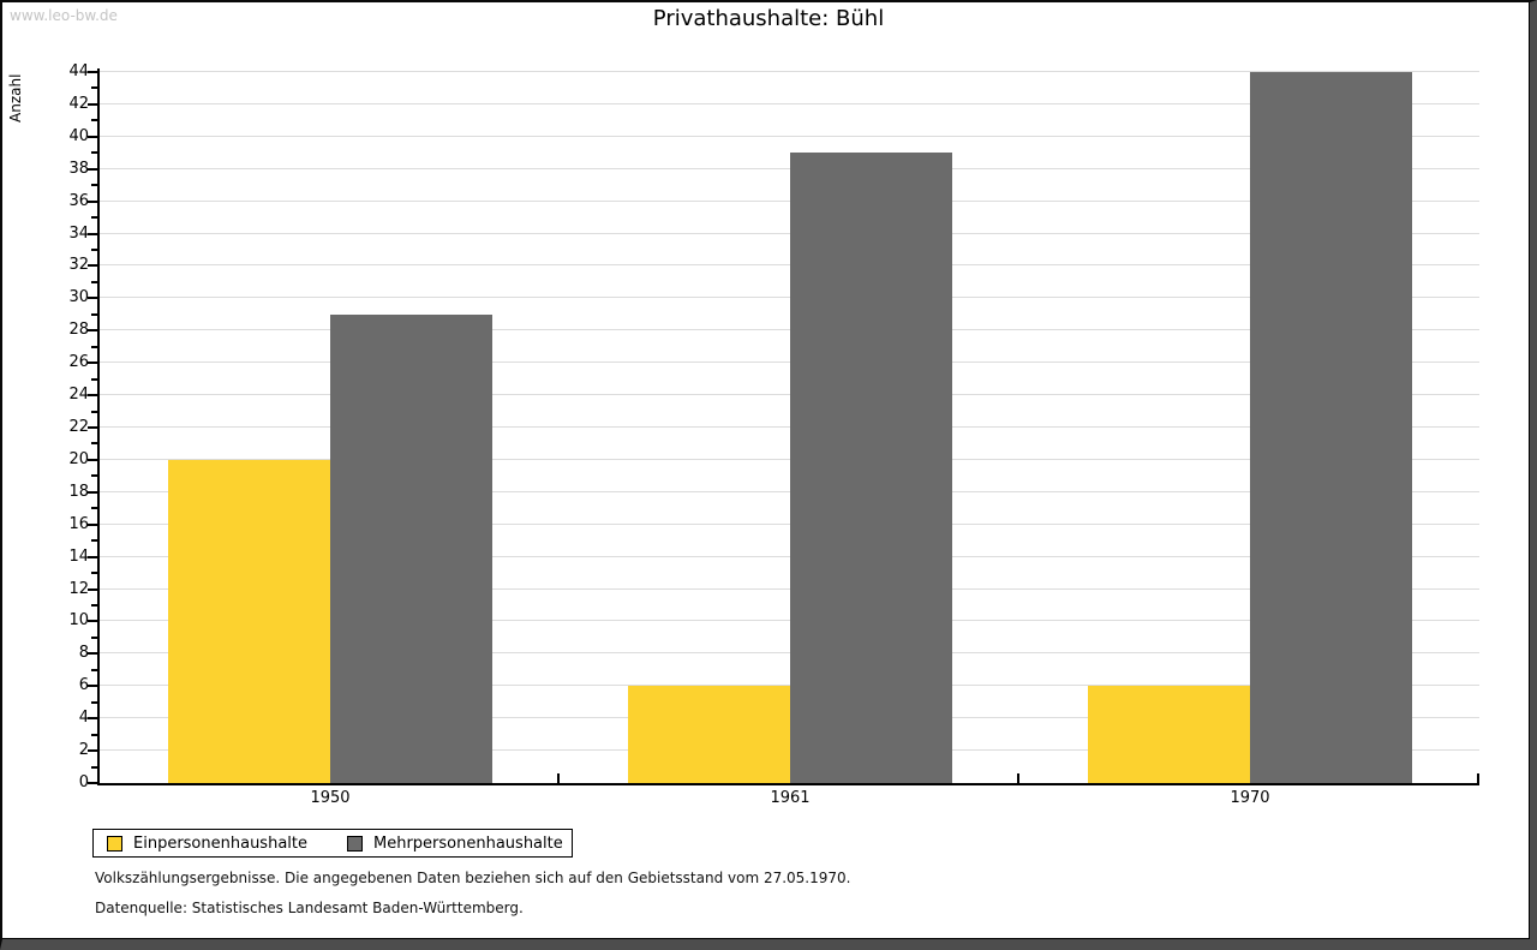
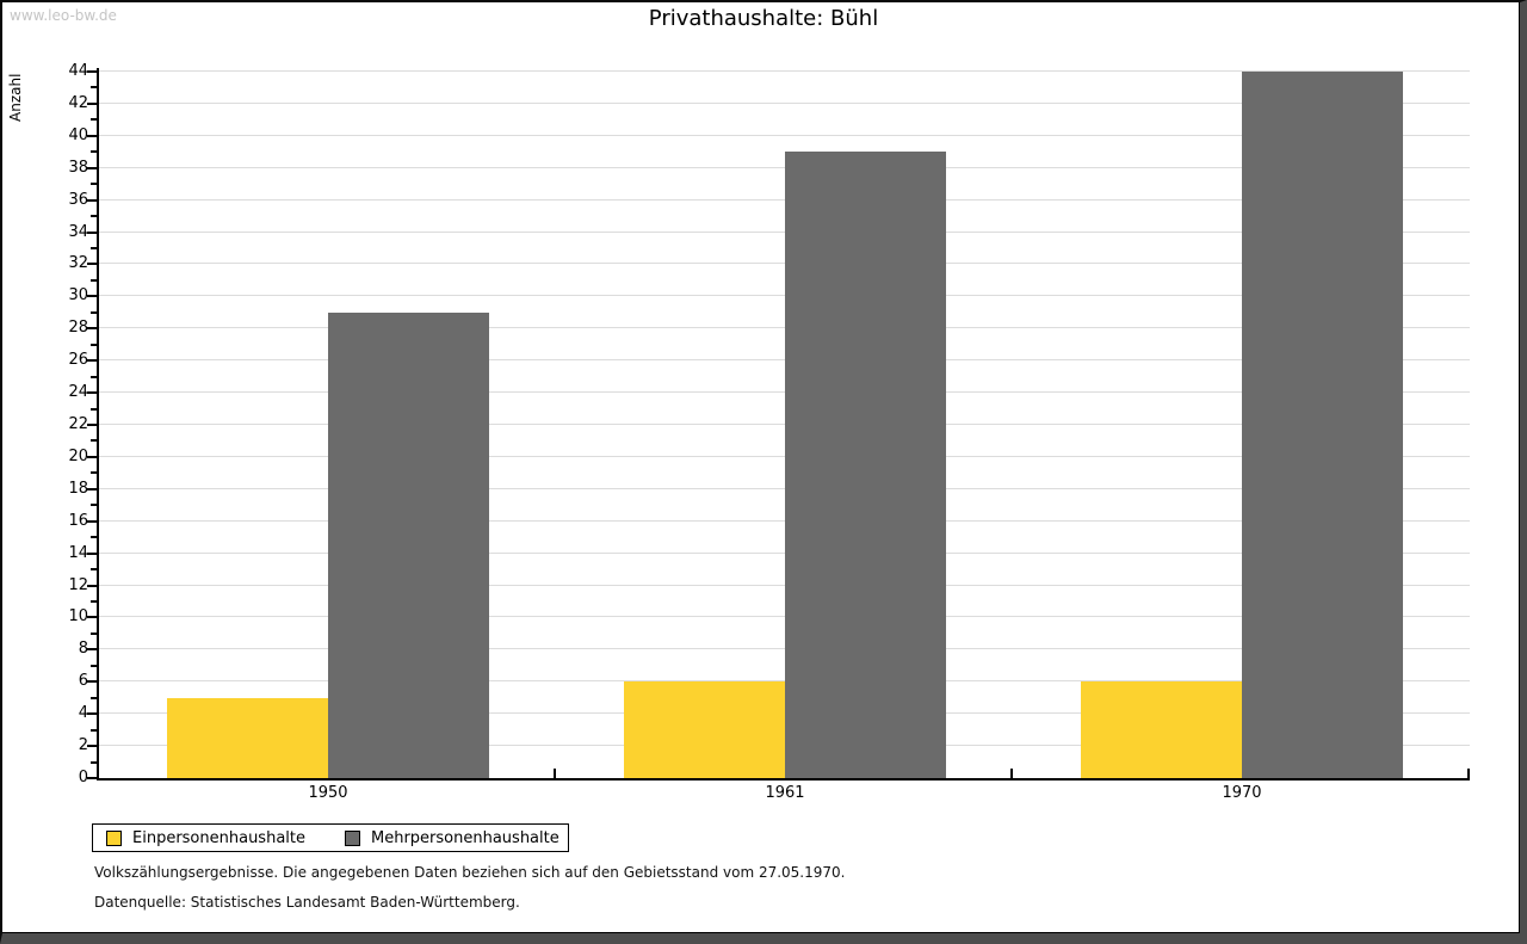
Einpersonenhaushalte/1950: 20 -> 5
